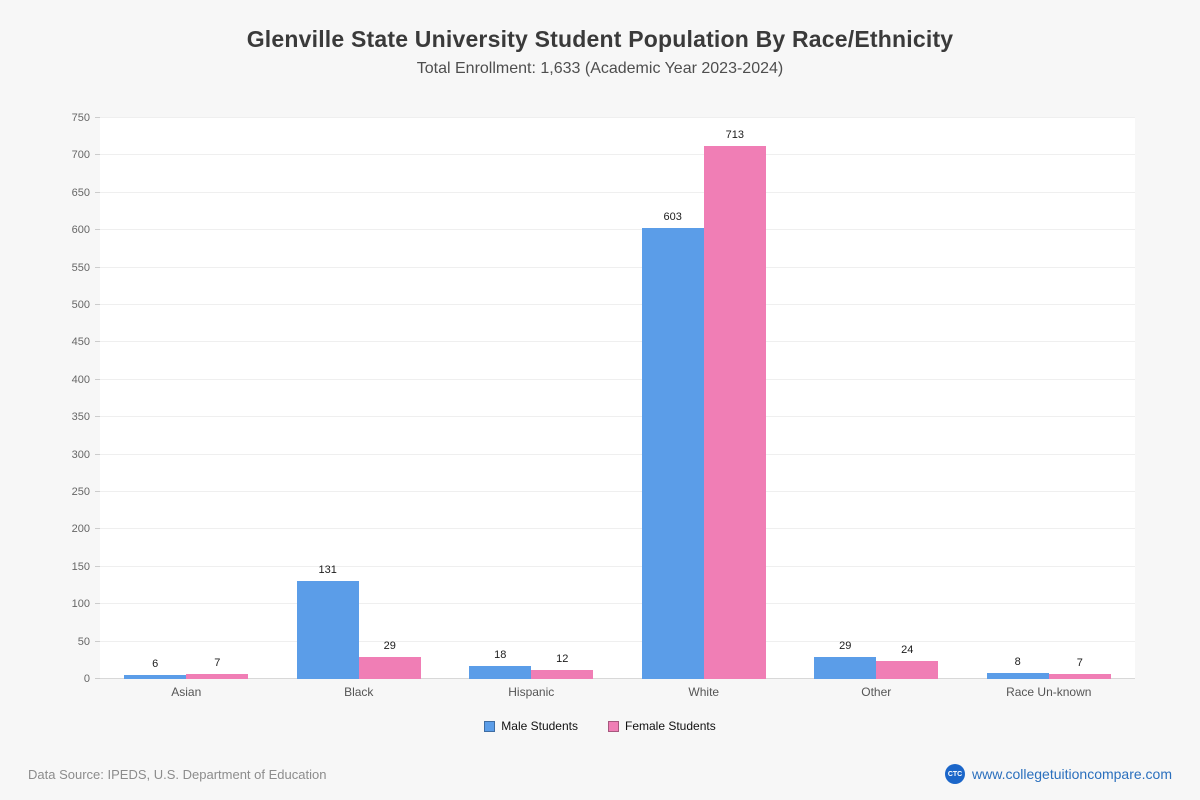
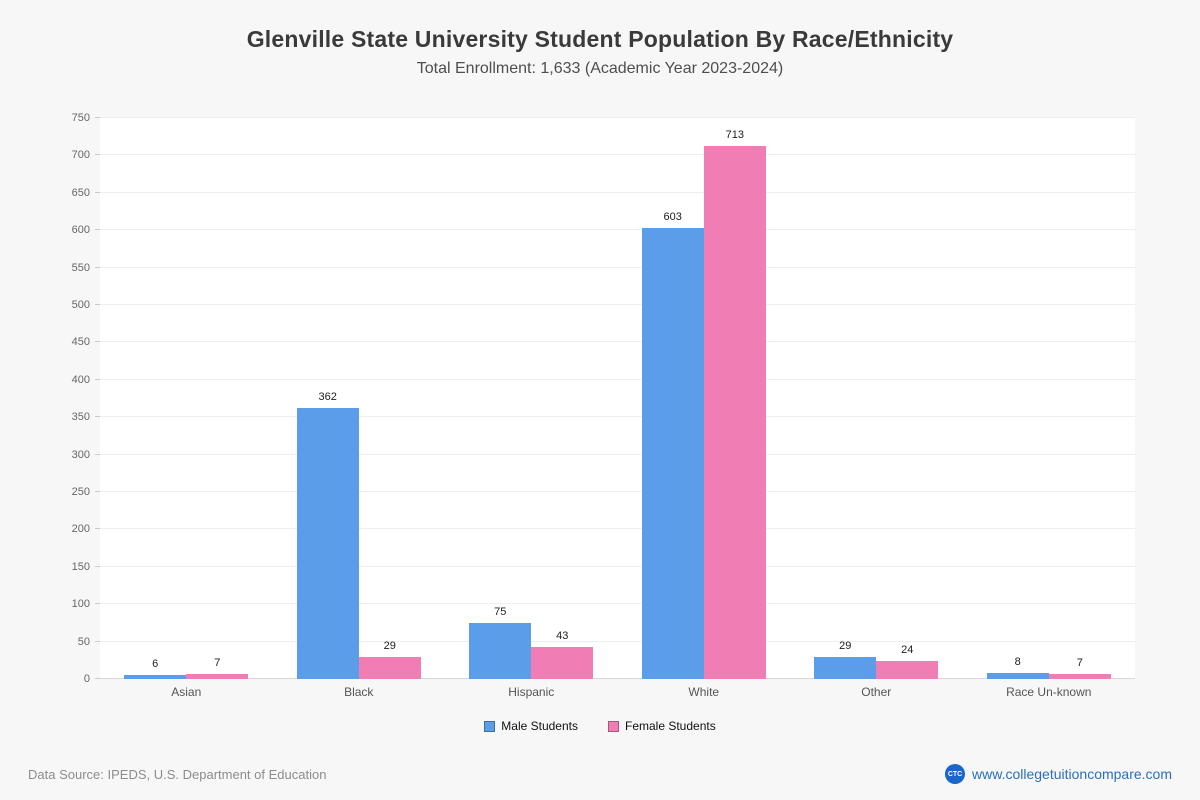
Male Students/Black: 131 -> 362
Male Students/Hispanic: 18 -> 75
Female Students/Hispanic: 12 -> 43
